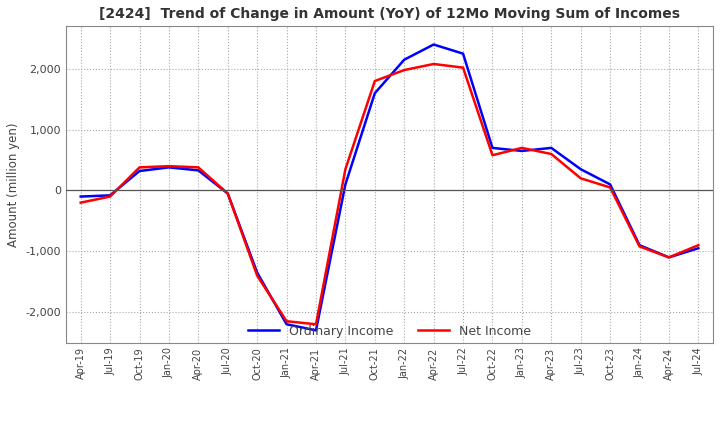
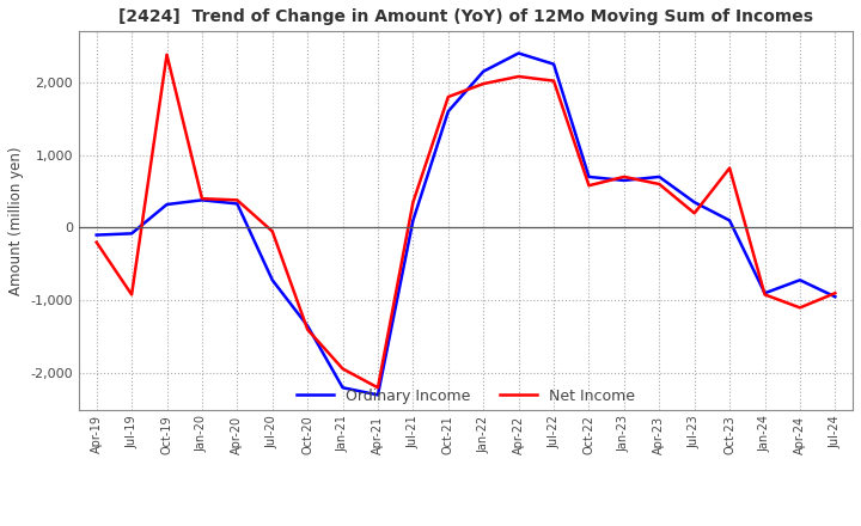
Net Income/Jul-19: -100 -> -920
Net Income/Oct-19: 380 -> 2,380
Ordinary Income/Jul-20: -50 -> -720
Net Income/Jan-21: -2,150 -> -1,940
Net Income/Oct-23: 50 -> 820
Ordinary Income/Apr-24: -1,100 -> -720
